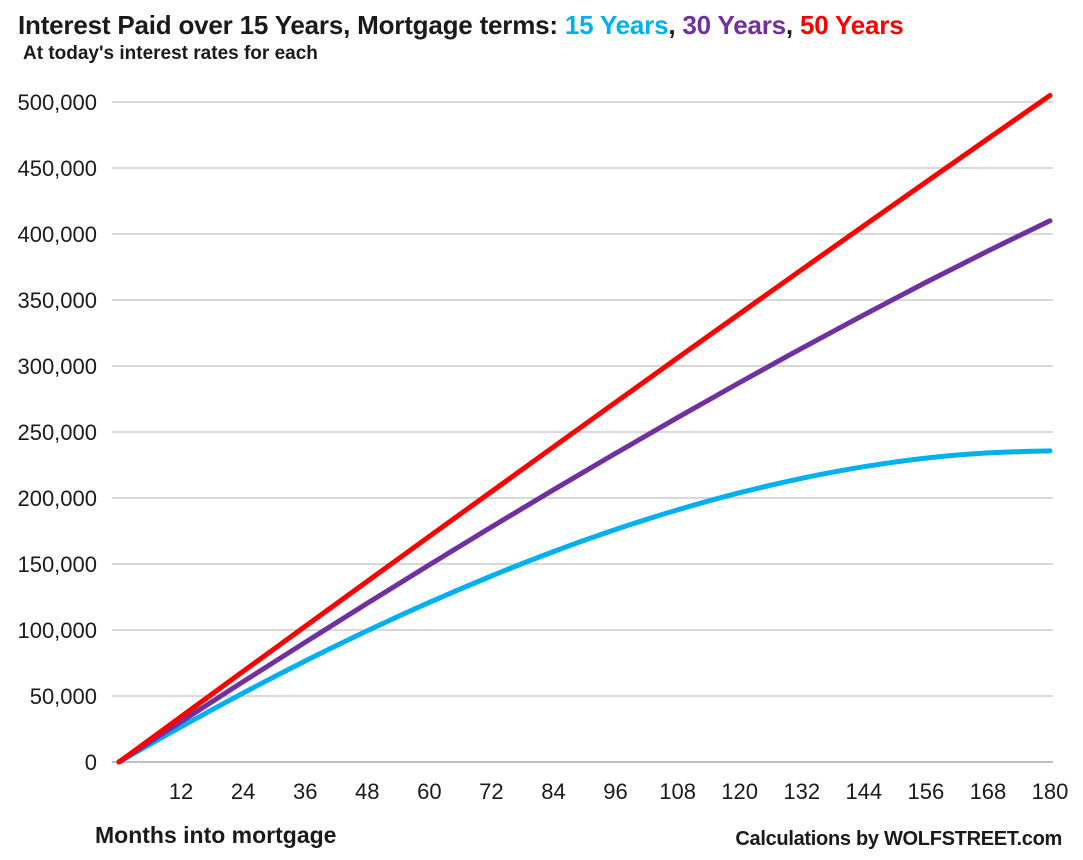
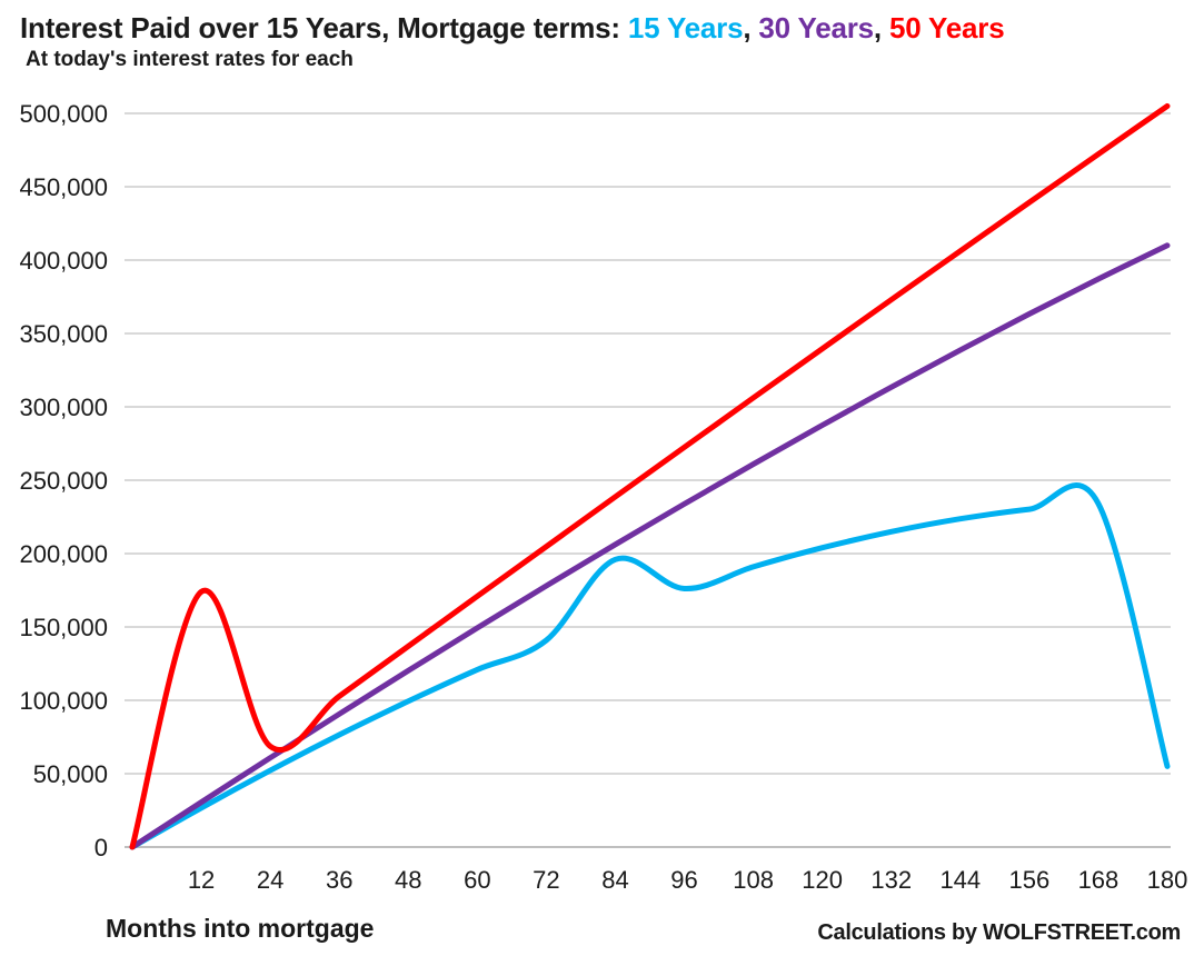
50 Years/12: 34000 -> 174000
15 Years/84: 159000 -> 196000
15 Years/180: 236000 -> 55000
